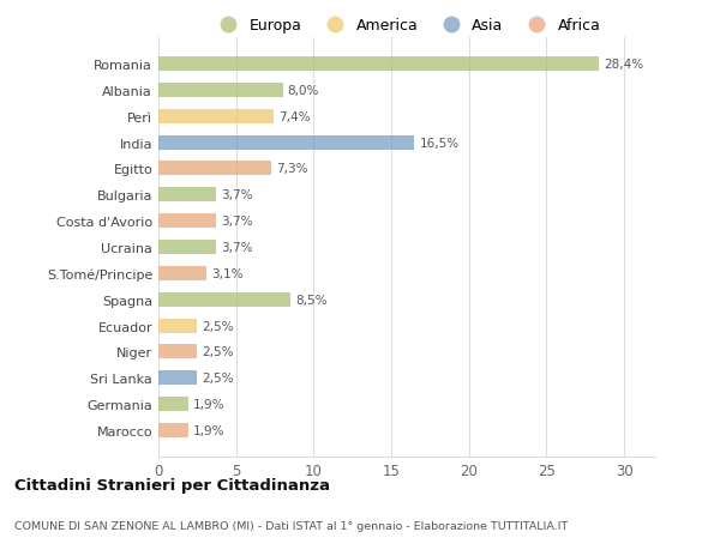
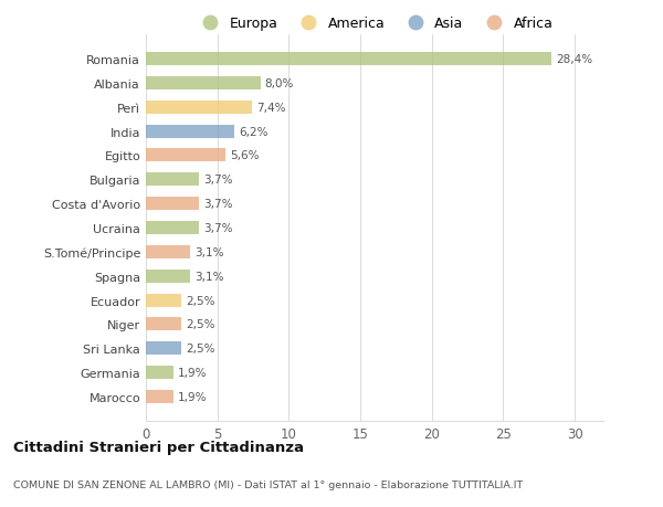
India: 16,5% -> 6,2%
Egitto: 7,3% -> 5,6%
Spagna: 8,5% -> 3,1%
